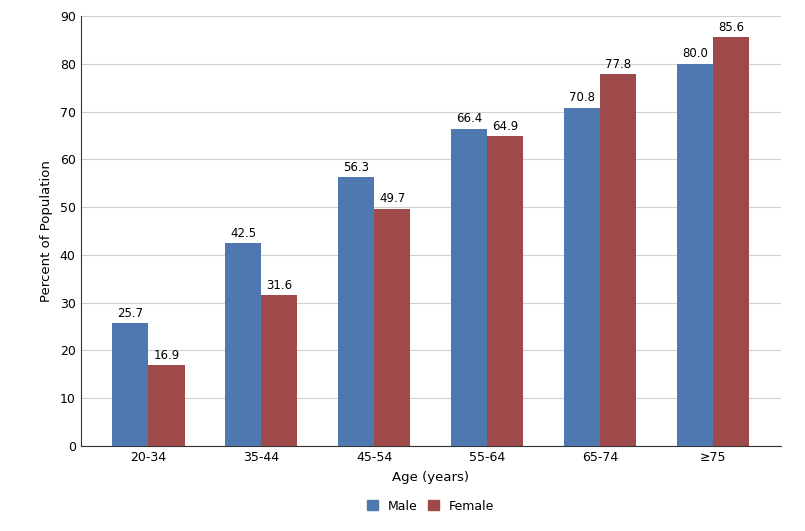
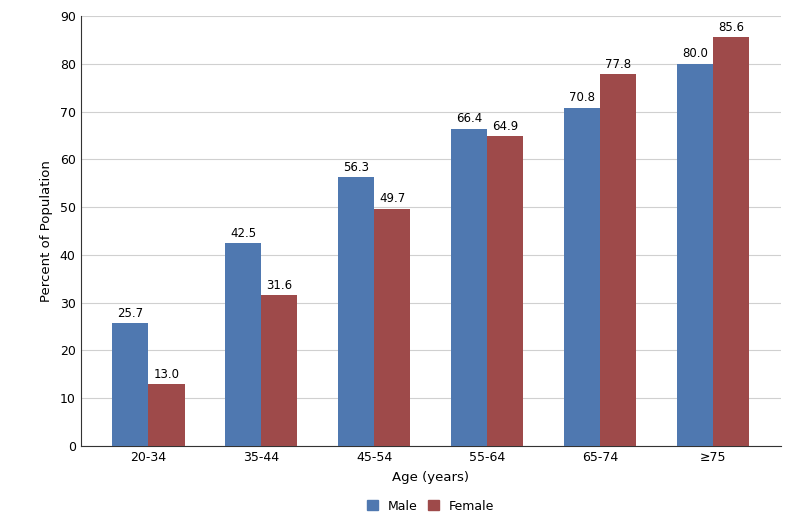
Female/20-34: 16.9 -> 13.0
